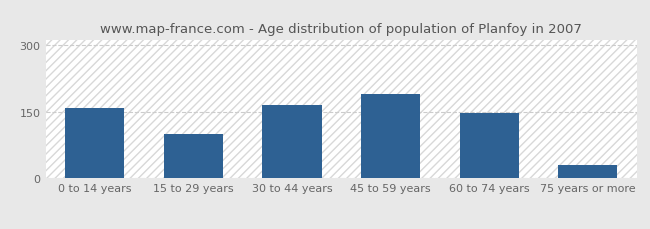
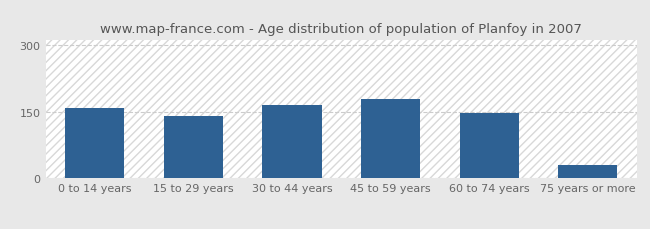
15 to 29 years: 100 -> 140
45 to 59 years: 190 -> 178
